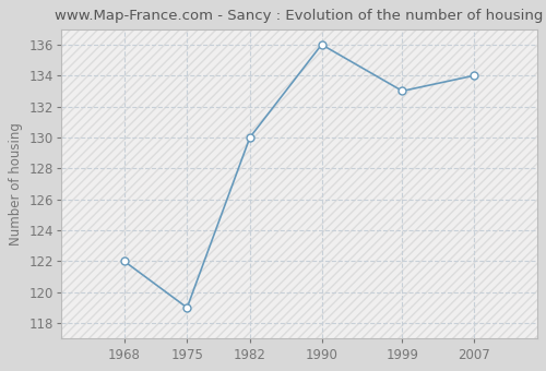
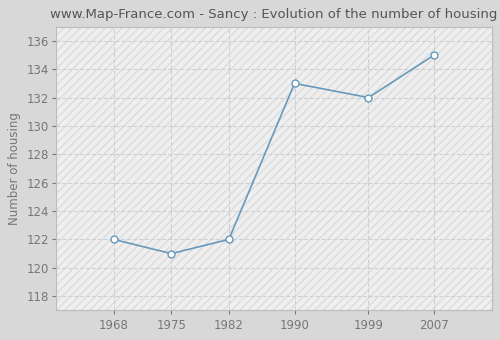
1975: 119 -> 121
1982: 130 -> 122
1990: 136 -> 133
1999: 133 -> 132
2007: 134 -> 135
